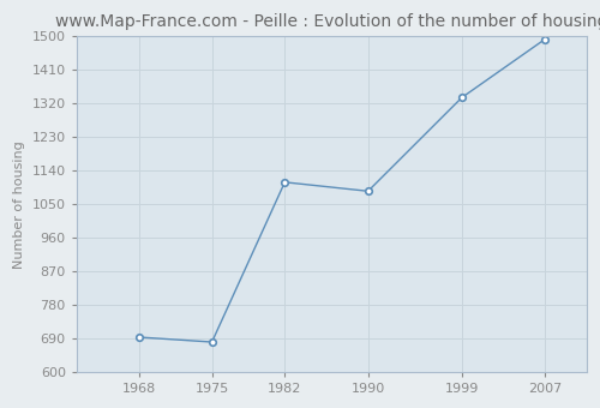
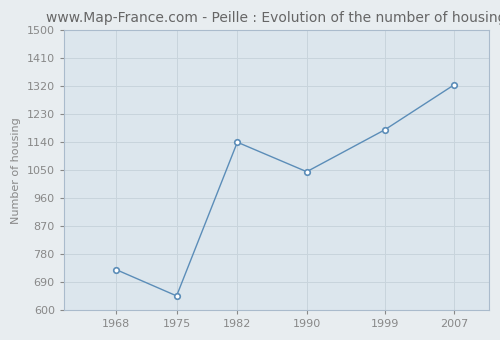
1968: 693 -> 730
1975: 680 -> 645
1982: 1109 -> 1140
1990: 1085 -> 1045
1999: 1336 -> 1180
2007: 1493 -> 1325
